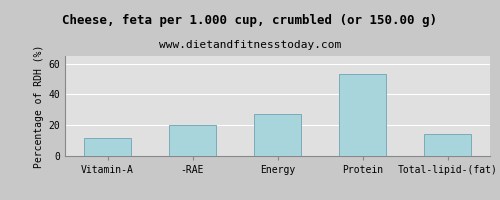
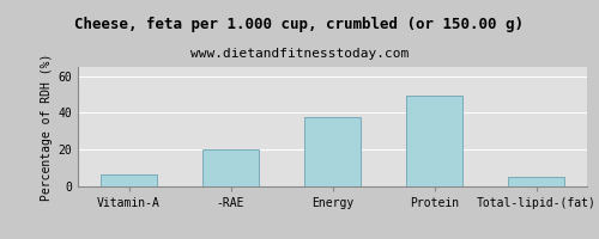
Vitamin-A: 12 -> 6
Energy: 27 -> 38
Protein: 53 -> 50
Total-lipid-(fat): 14 -> 6
